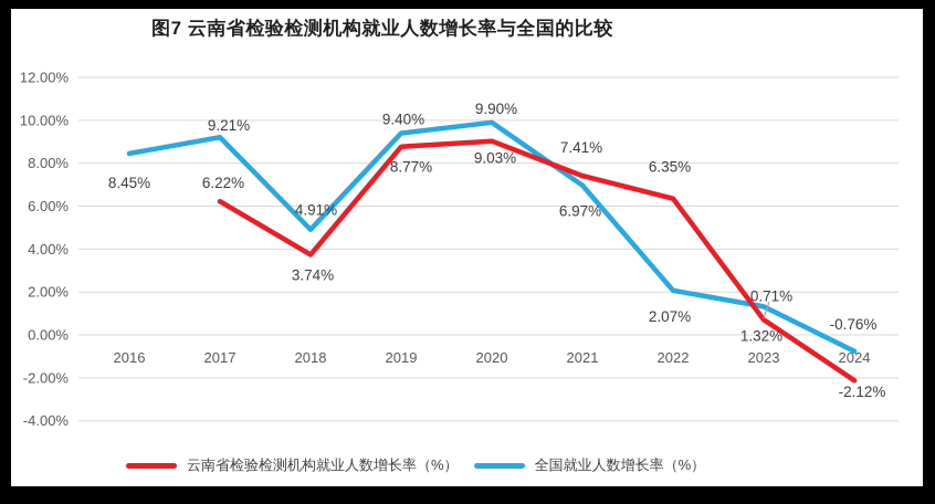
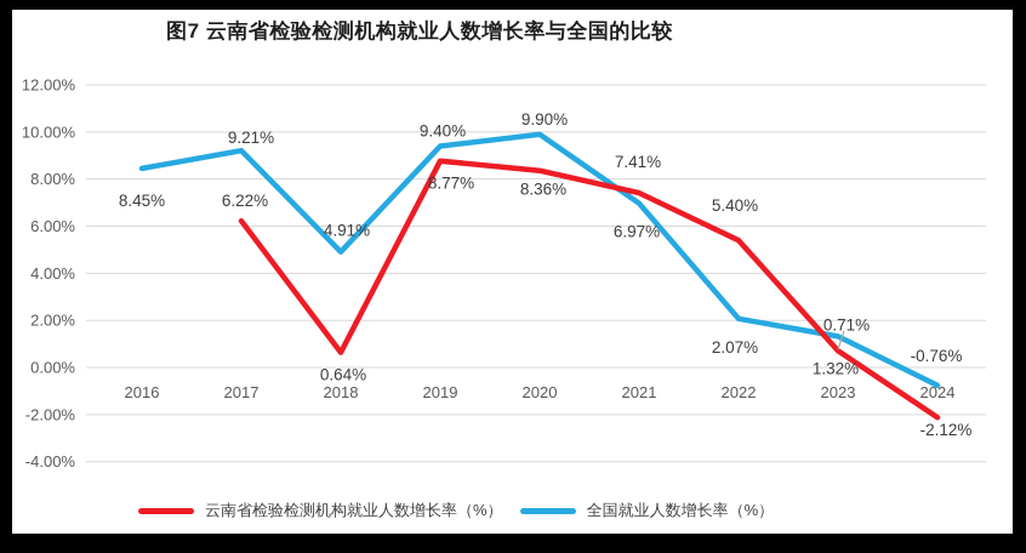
云南省检验检测机构就业人数增长率（%）/2018: 3.74% -> 0.64%
云南省检验检测机构就业人数增长率（%）/2020: 9.03% -> 8.36%
云南省检验检测机构就业人数增长率（%）/2022: 6.35% -> 5.40%
